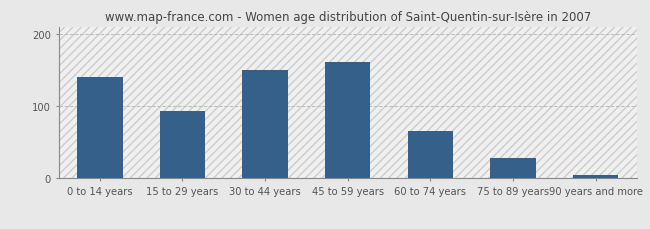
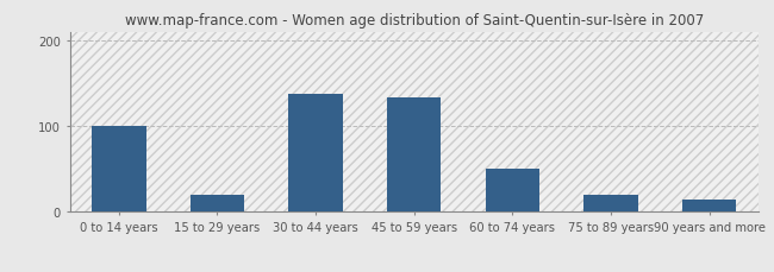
0 to 14 years: 140 -> 100
15 to 29 years: 93 -> 20
30 to 44 years: 150 -> 138
45 to 59 years: 161 -> 134
60 to 74 years: 65 -> 50
75 to 89 years: 28 -> 20
90 years and more: 5 -> 14
